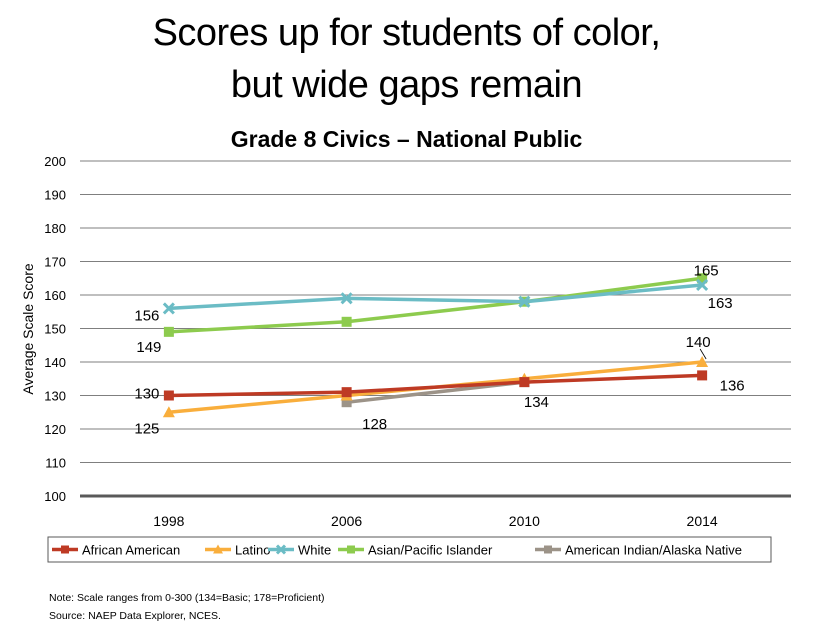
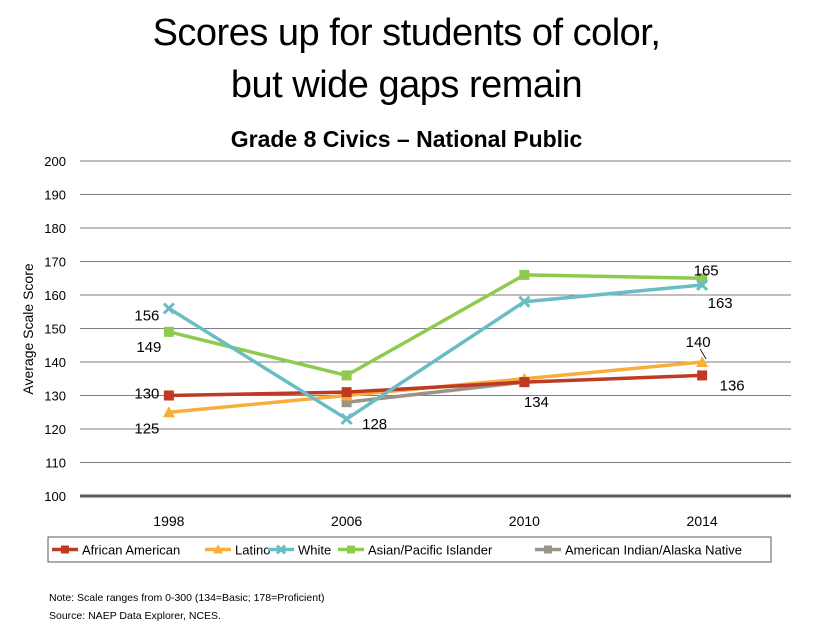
White/2006: 159 -> 123
Asian/Pacific Islander/2006: 152 -> 136
Asian/Pacific Islander/2010: 158 -> 166
